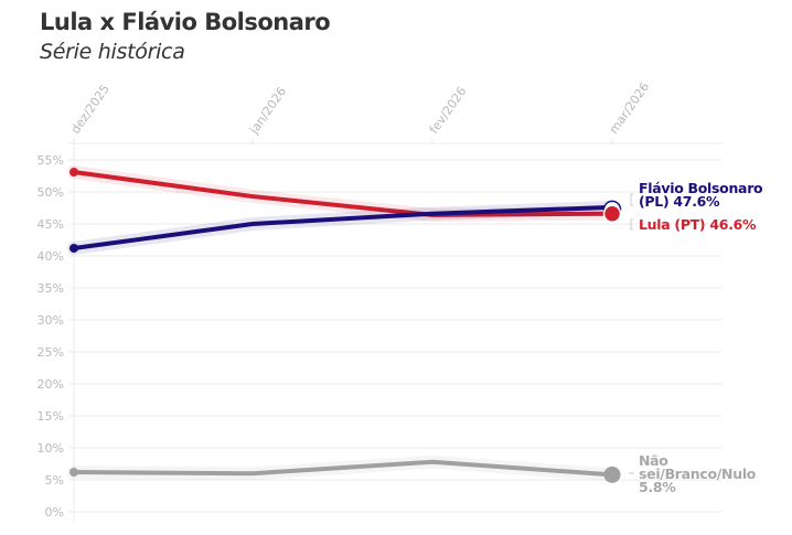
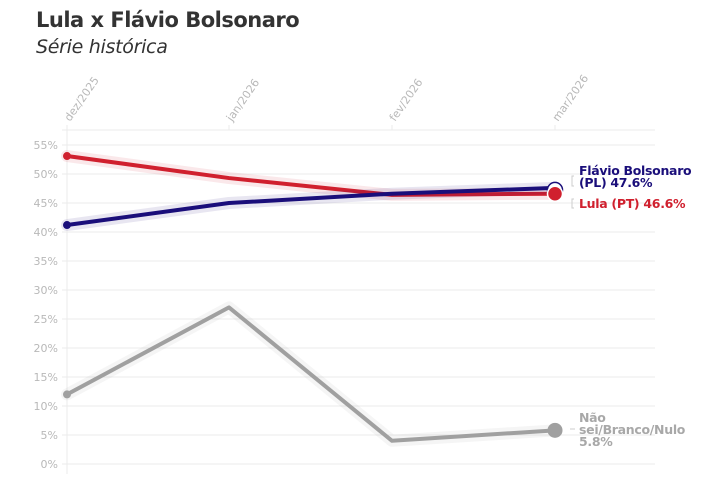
Não sei/Branco/Nulo/dez/2025: 6% -> 12%
Não sei/Branco/Nulo/jan/2026: 6% -> 27%
Não sei/Branco/Nulo/fev/2026: 8% -> 4%
